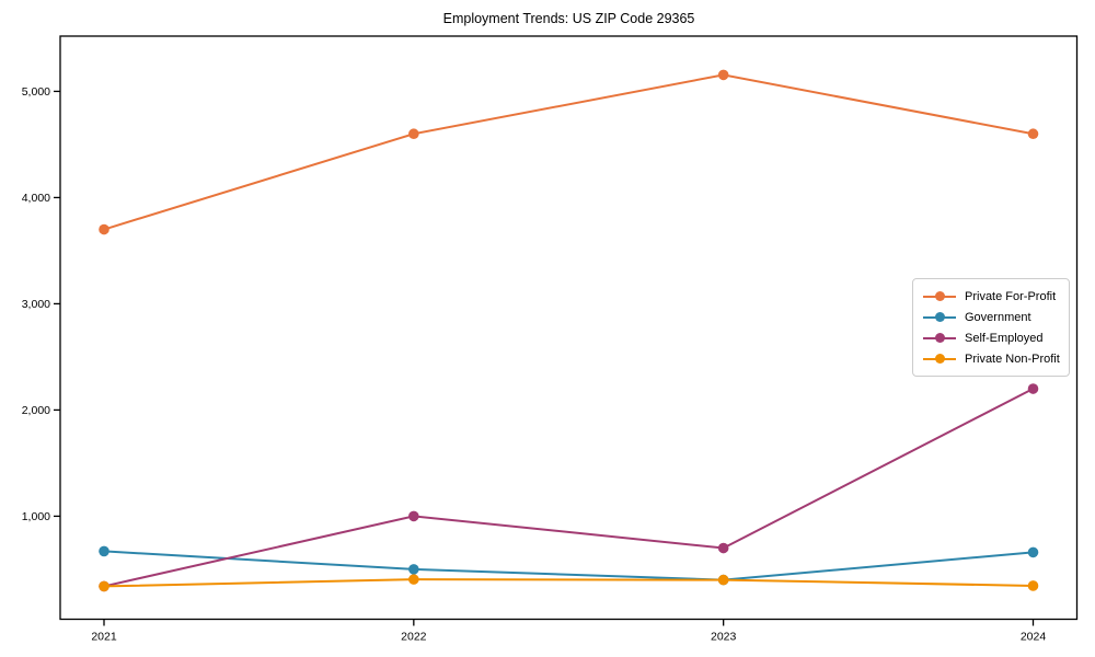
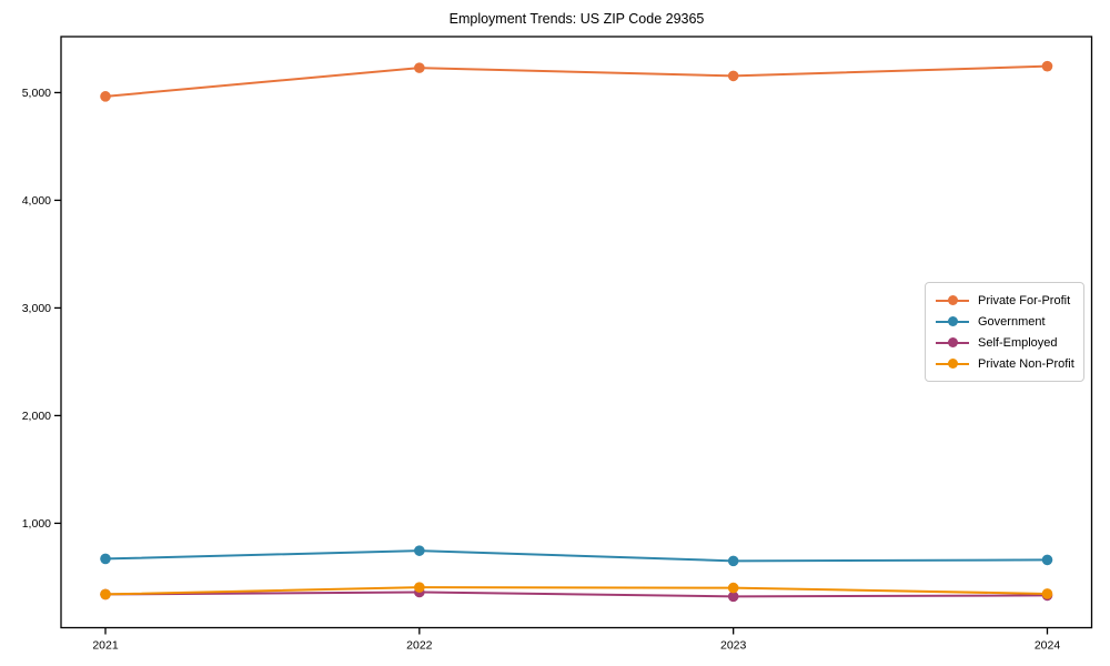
Private For-Profit/2021: 3700 -> 5000
Private For-Profit/2022: 4600 -> 5200
Government/2022: 500 -> 700
Self-Employed/2022: 1000 -> 400
Government/2023: 400 -> 600
Self-Employed/2023: 700 -> 300
Private For-Profit/2024: 4600 -> 5200
Self-Employed/2024: 2200 -> 300
